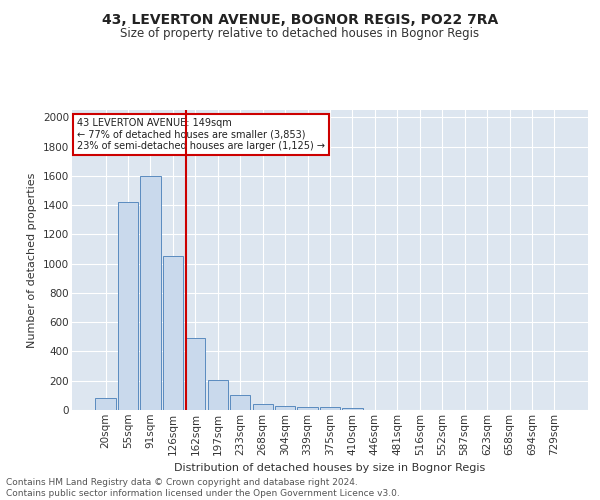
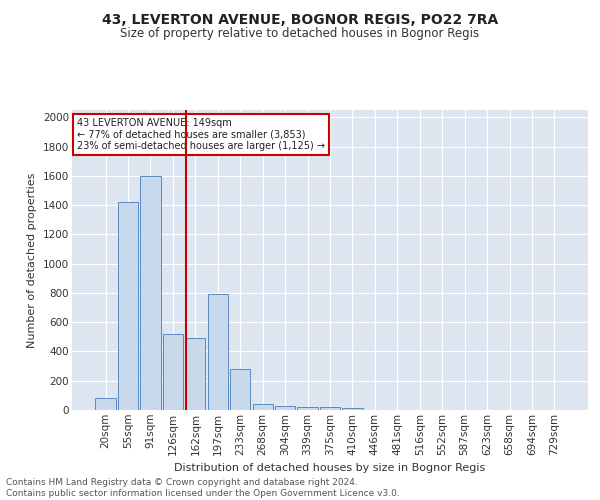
126sqm: 1050 -> 520
197sqm: 200 -> 790
233sqm: 100 -> 280
